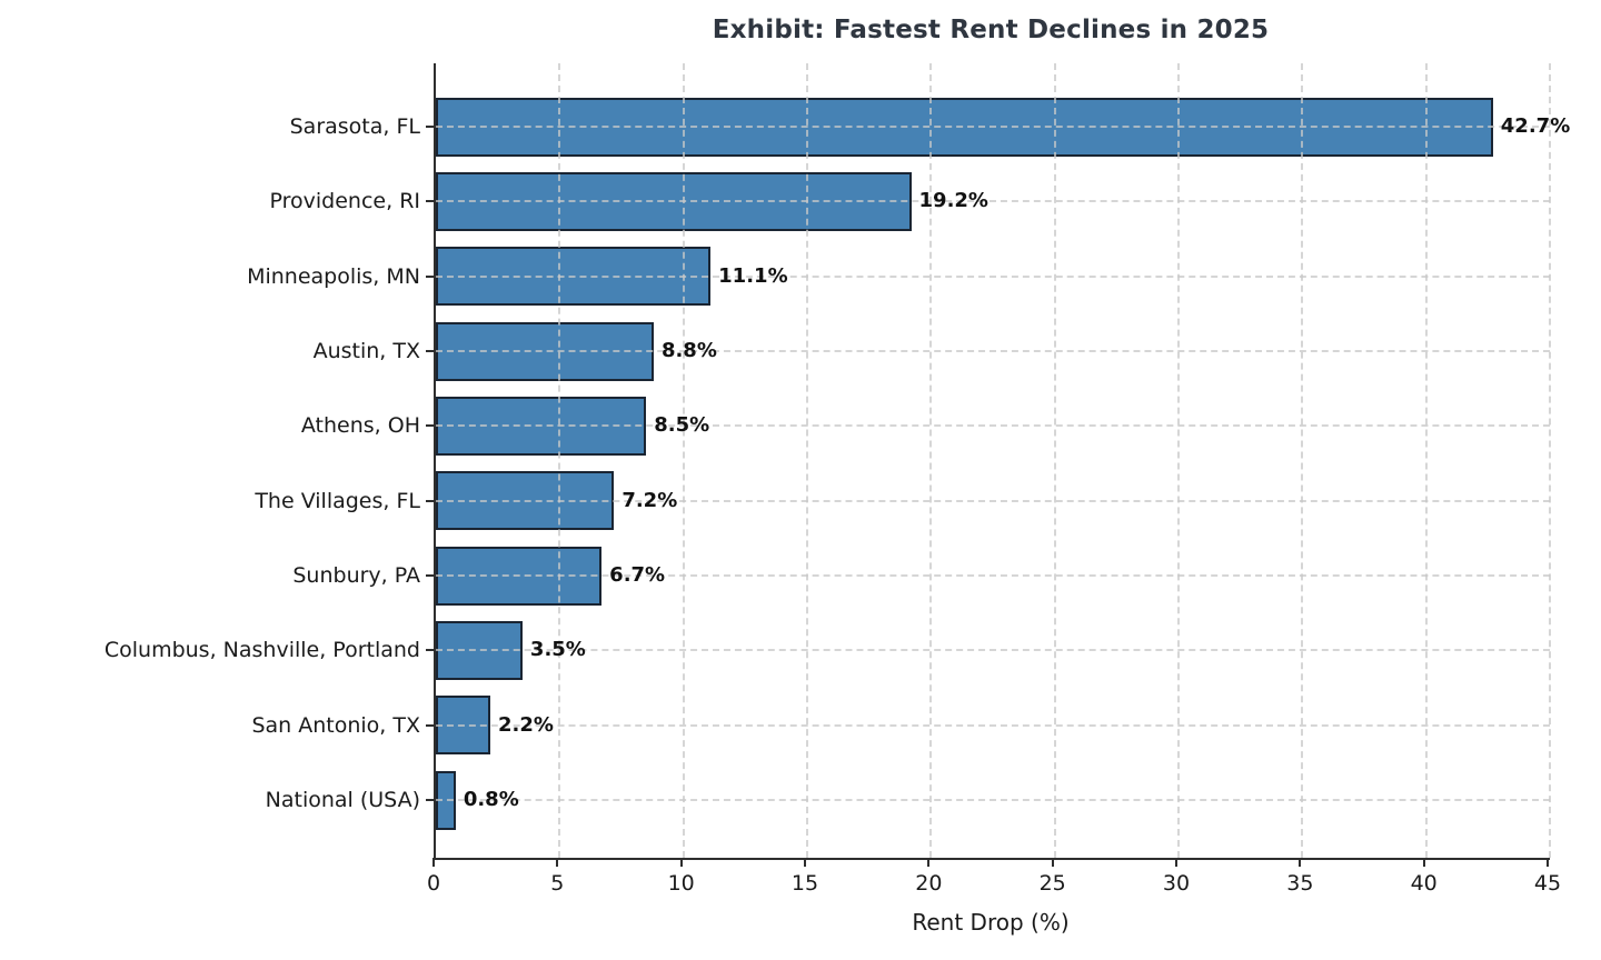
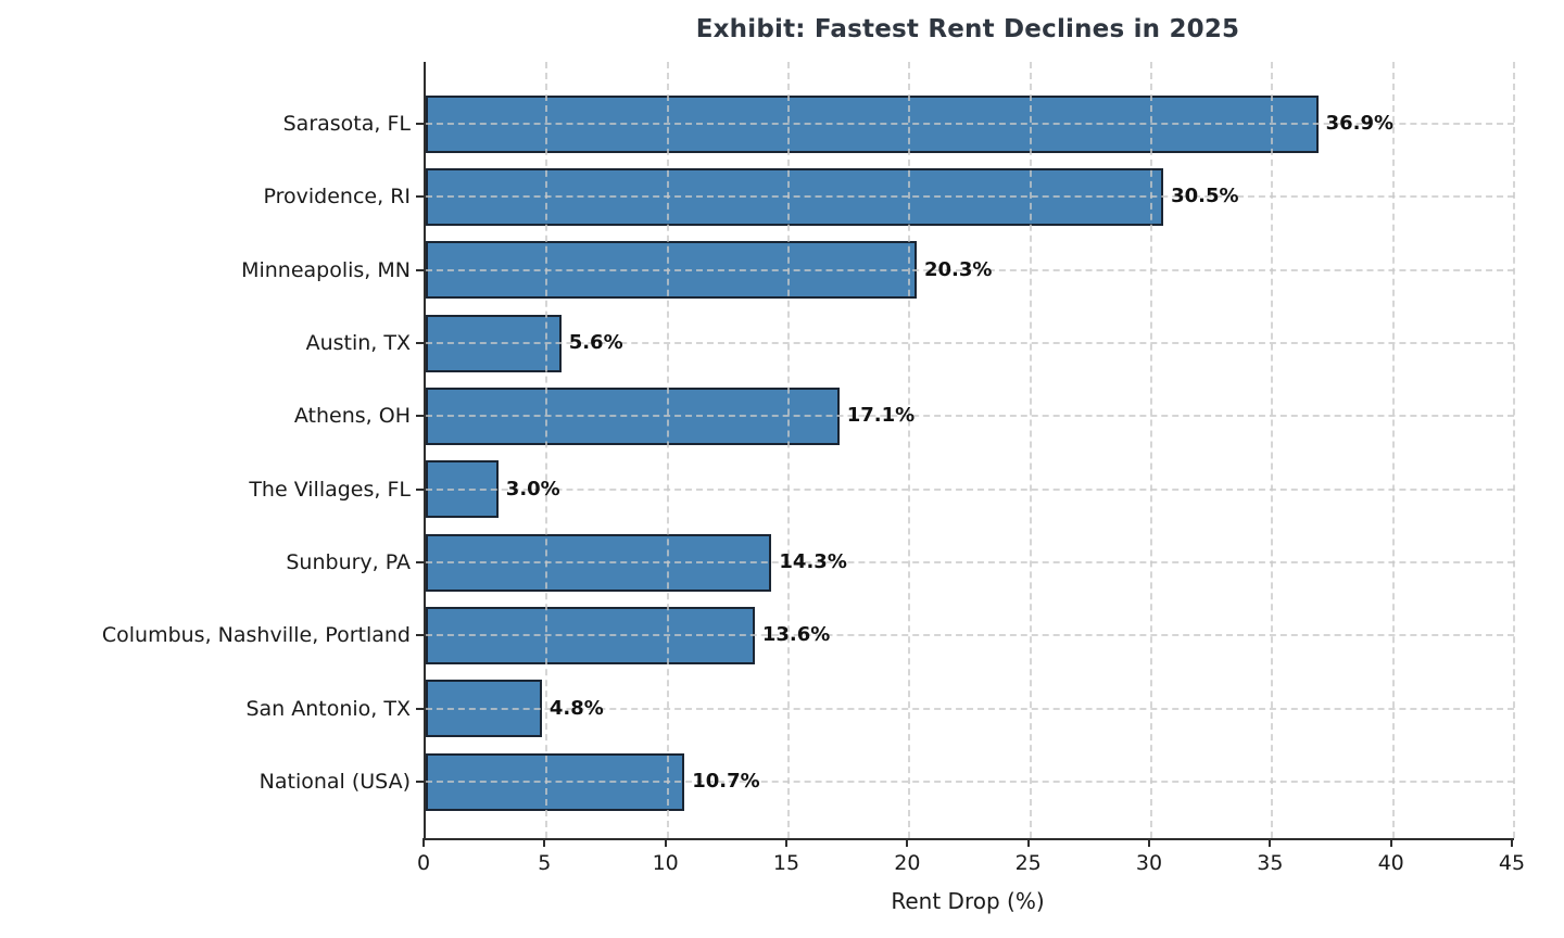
Sarasota, FL: 42.7% -> 36.9%
Providence, RI: 19.2% -> 30.5%
Minneapolis, MN: 11.1% -> 20.3%
Austin, TX: 8.8% -> 5.6%
Athens, OH: 8.5% -> 17.1%
The Villages, FL: 7.2% -> 3.0%
Sunbury, PA: 6.7% -> 14.3%
Columbus, Nashville, Portland: 3.5% -> 13.6%
San Antonio, TX: 2.2% -> 4.8%
National (USA): 0.8% -> 10.7%
